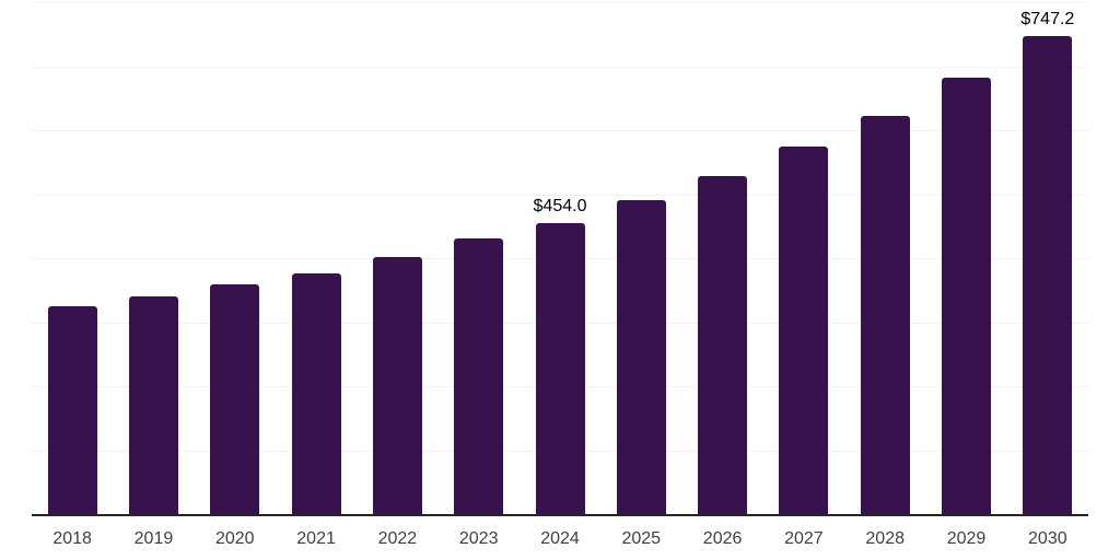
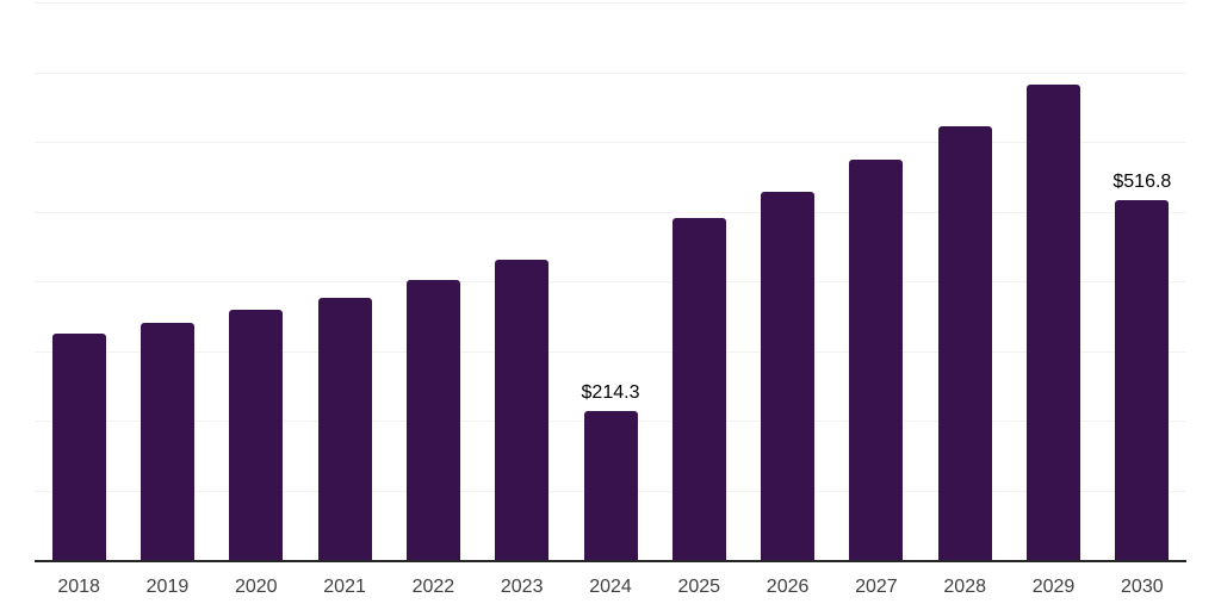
2024: $454.0 -> $214.3
2030: $747.2 -> $516.8
